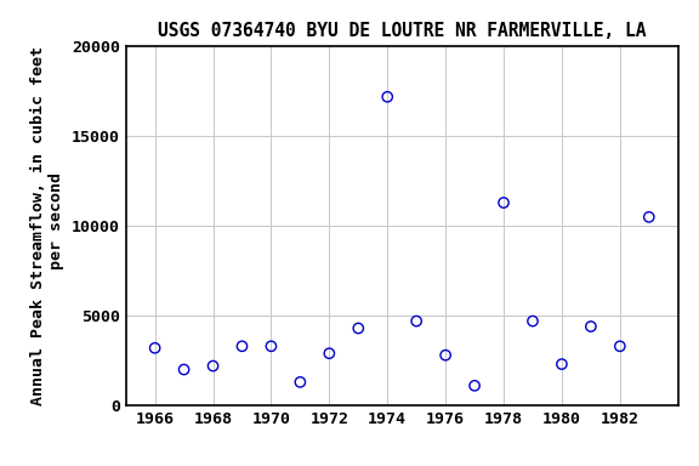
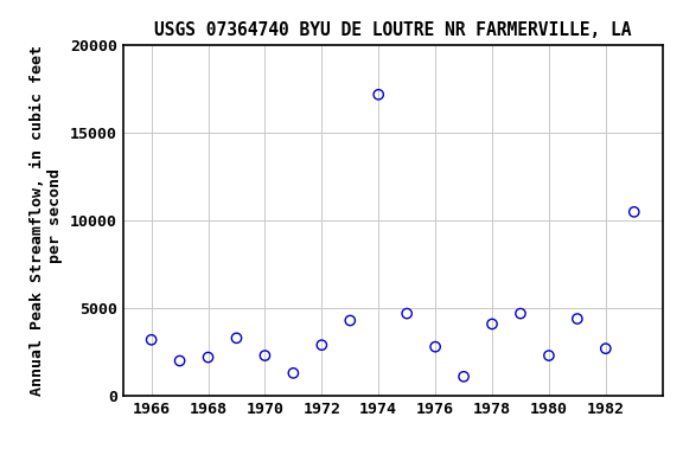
1970: 3300 -> 2300
1978: 11300 -> 4100
1982: 3300 -> 2700
